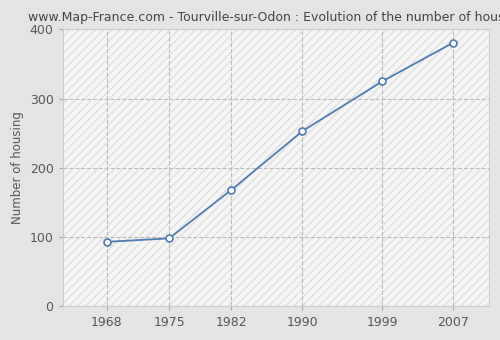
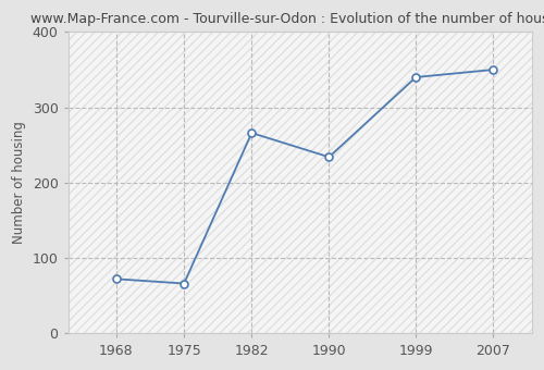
1968: 93 -> 72
1975: 98 -> 66
1982: 168 -> 266
1990: 253 -> 234
1999: 325 -> 340
2007: 381 -> 350
